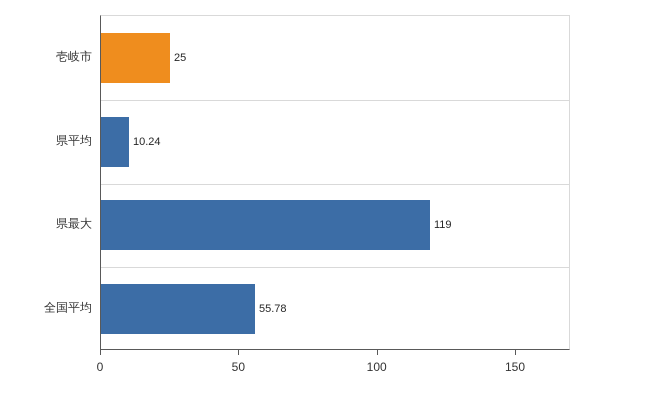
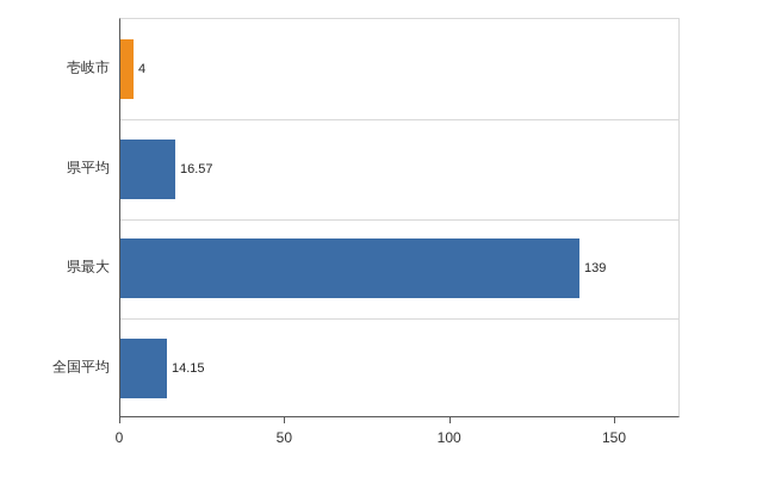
壱岐市: 25 -> 4
県平均: 10.24 -> 16.57
県最大: 119 -> 139
全国平均: 55.78 -> 14.15
